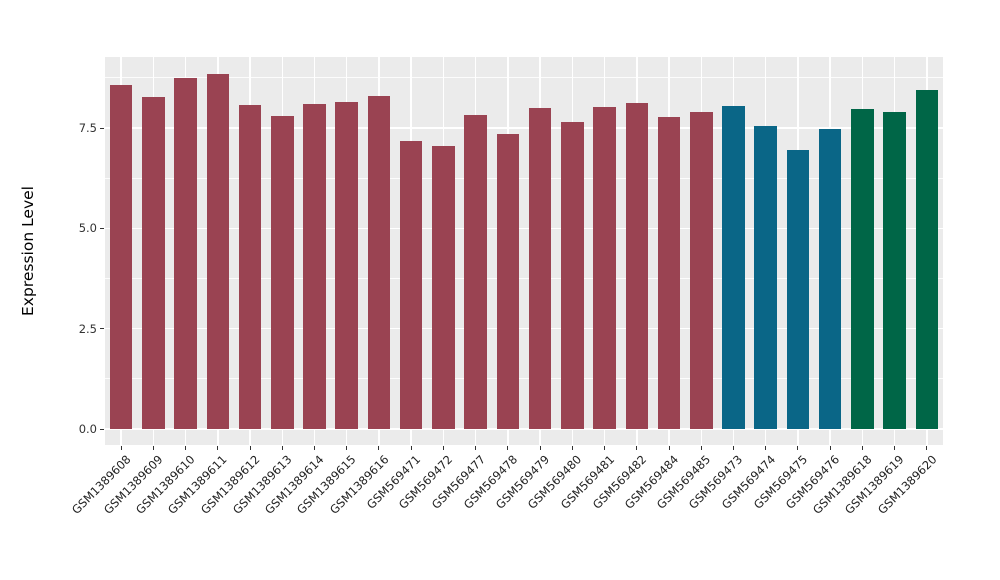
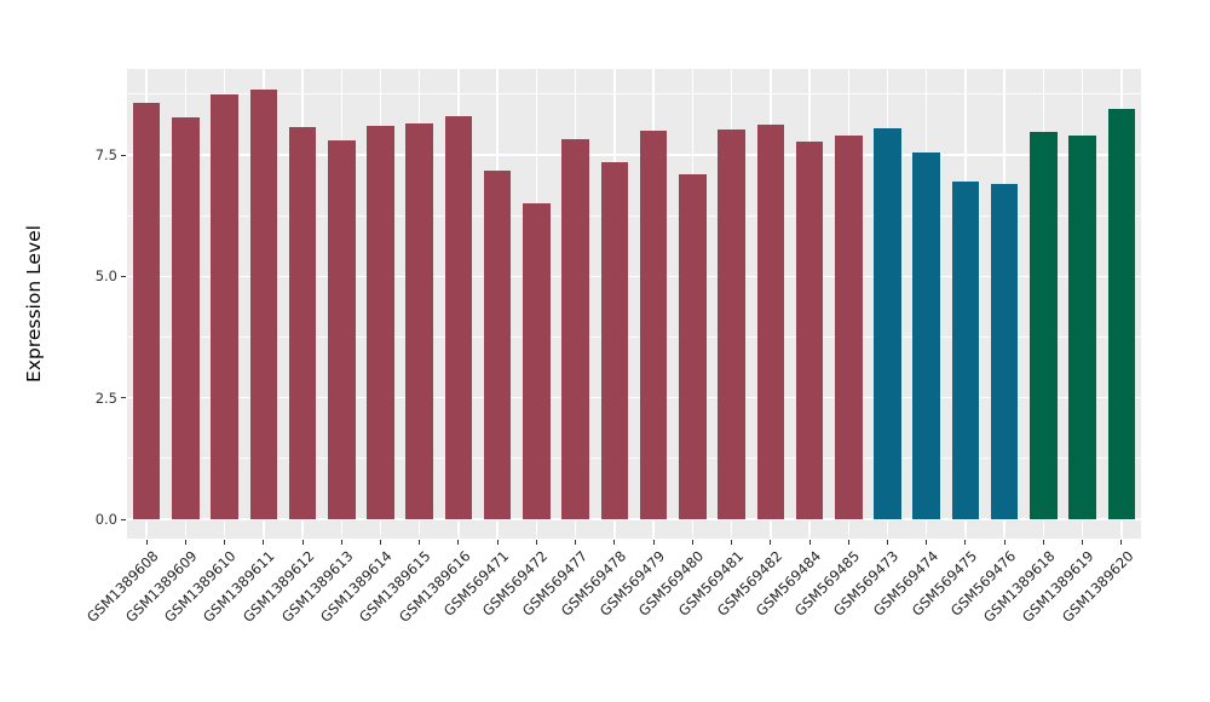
GSM569472: 7.0 -> 6.5
GSM569480: 7.7 -> 7.1
GSM569476: 7.5 -> 6.9
